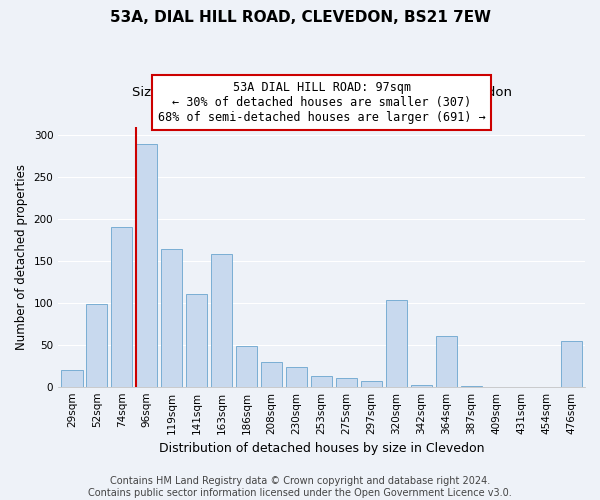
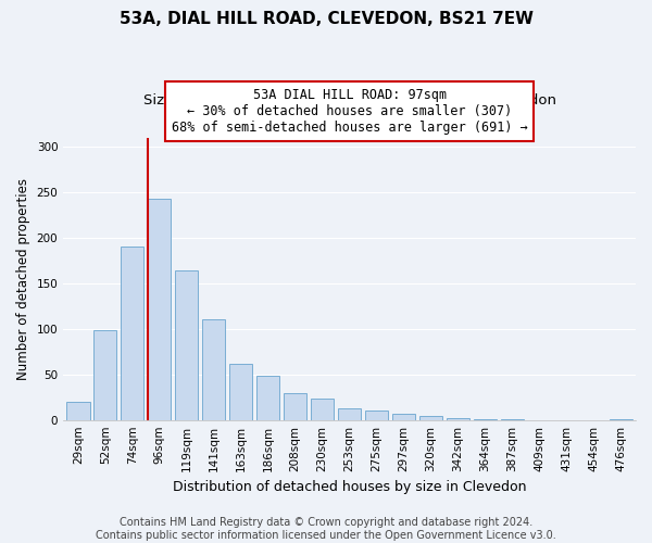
96sqm: 290 -> 243
163sqm: 158 -> 62
320sqm: 104 -> 4
364sqm: 60 -> 1
476sqm: 54 -> 1
